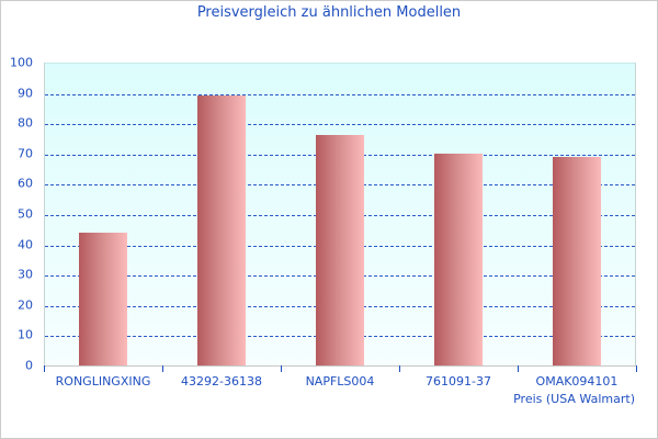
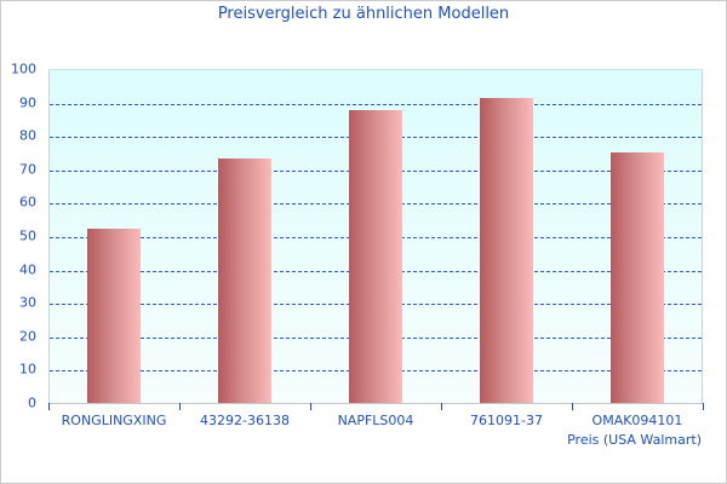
RONGLINGXING: 44 -> 52
43292-36138: 89 -> 73
NAPFLS004: 76 -> 88
761091-37: 70 -> 91
OMAK094101: 69 -> 75
